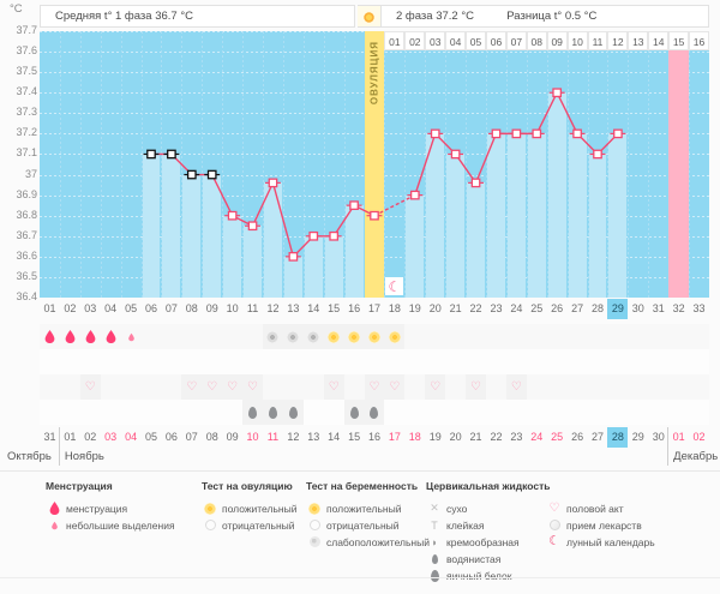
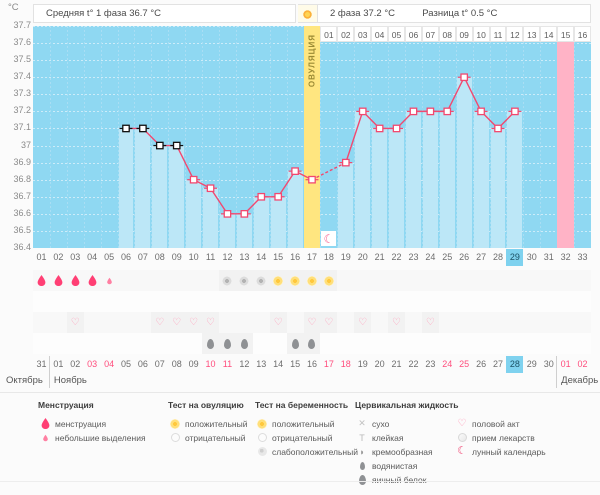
12: 36.96 -> 36.60
22: 36.96 -> 37.10
